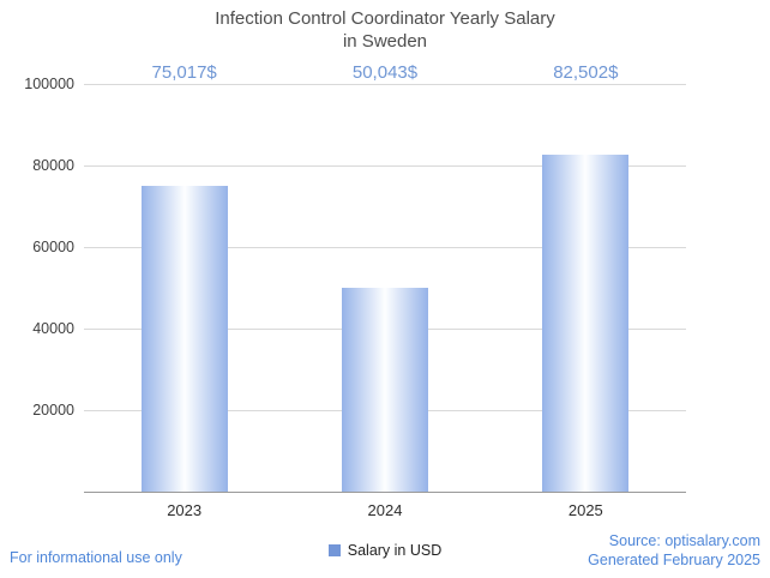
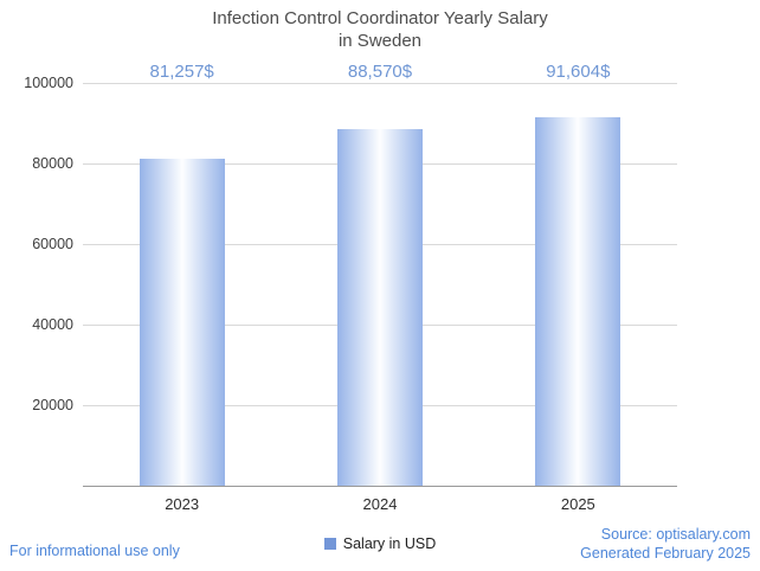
2023: 75,017 -> 81,257
2024: 50,043 -> 88,570
2025: 82,502 -> 91,604
